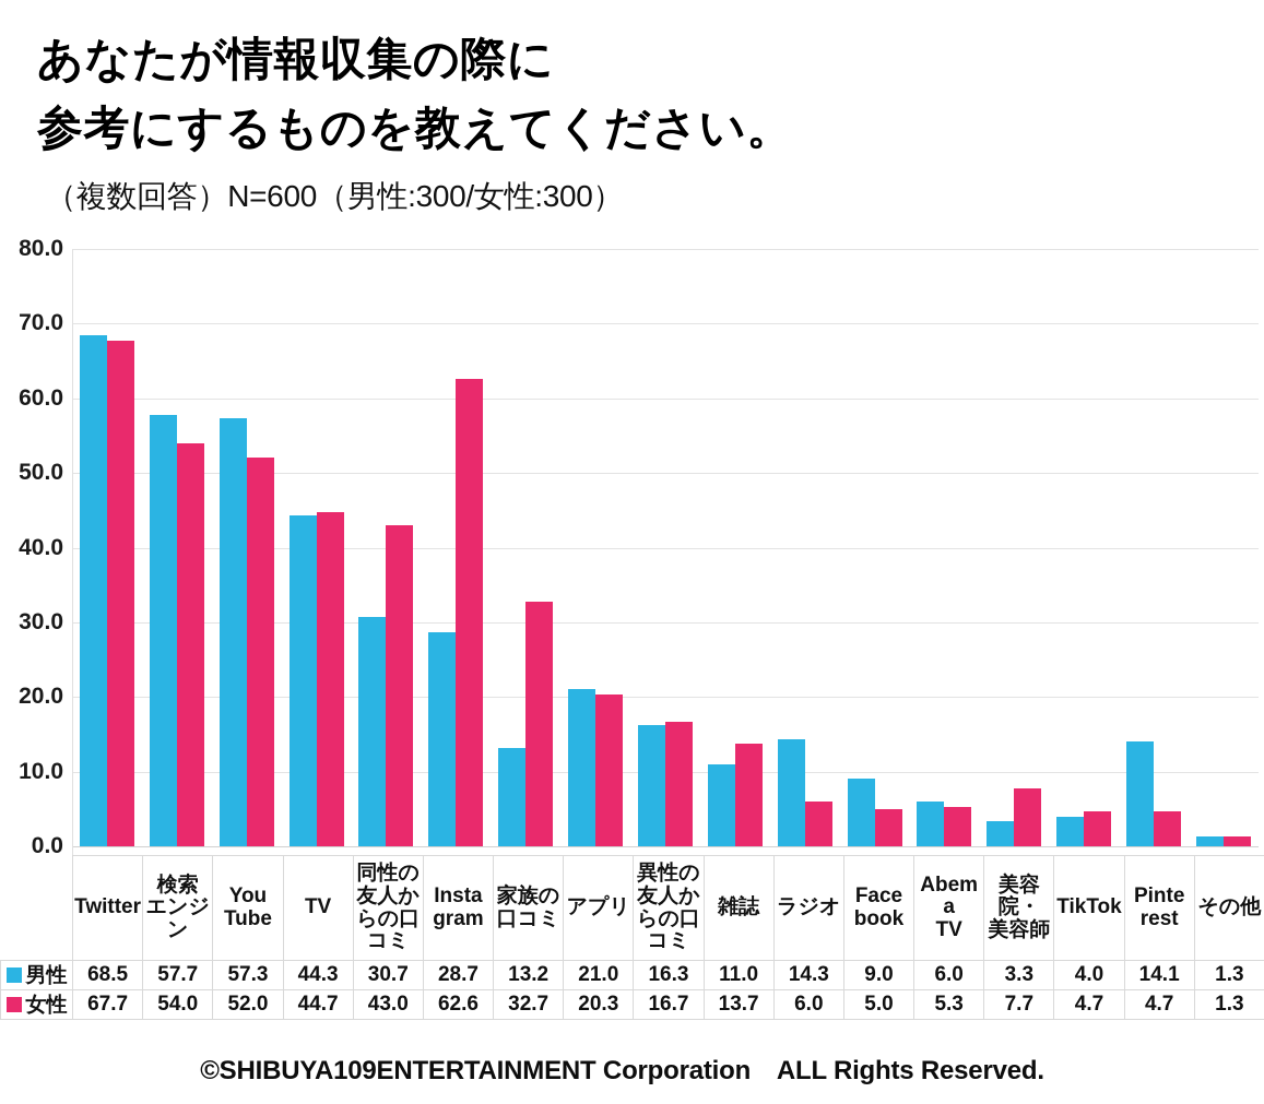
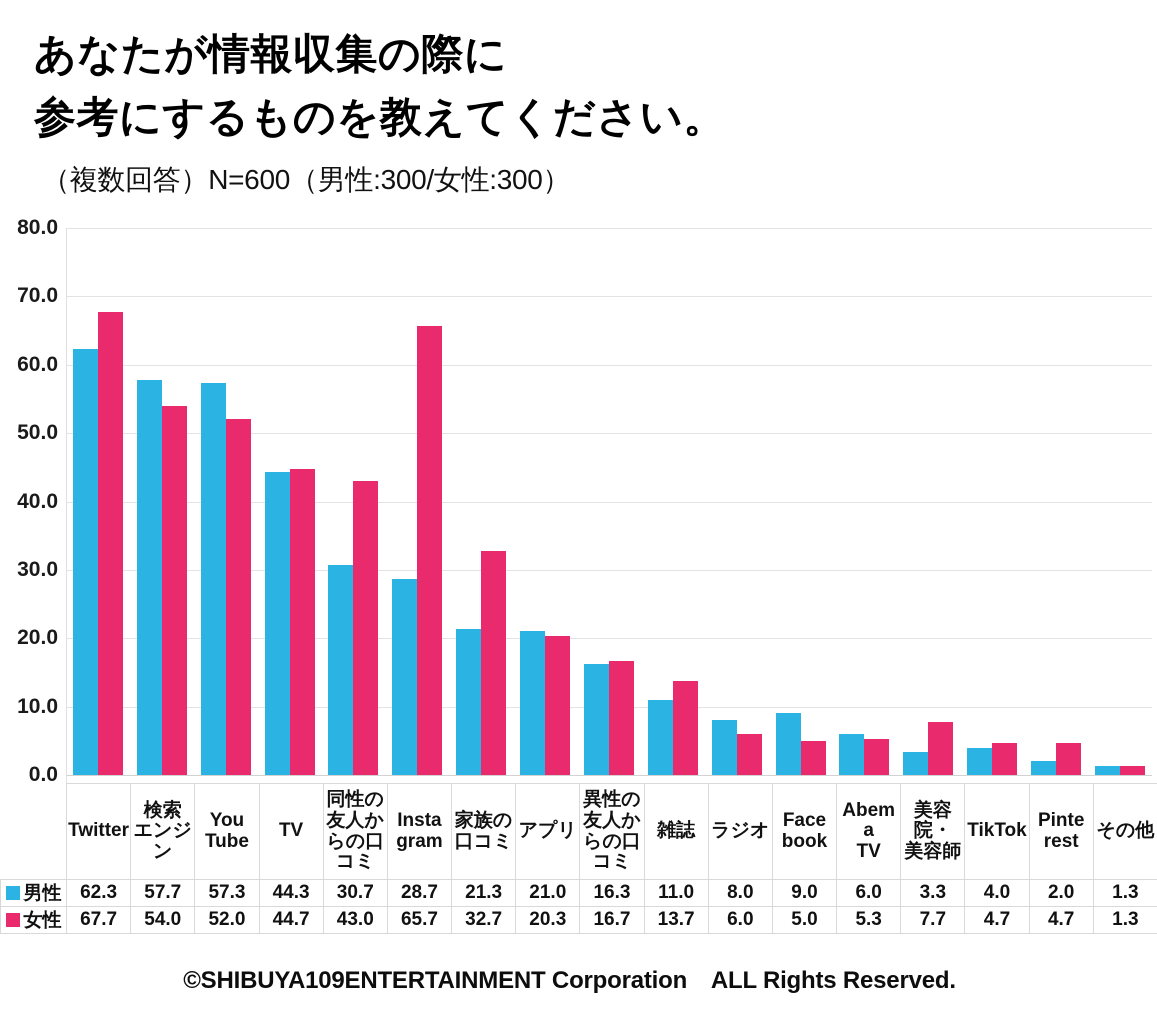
男性/Twitter: 68.5 -> 62.3
女性/Instagram: 62.6 -> 65.7
男性/家族の口コミ: 13.2 -> 21.3
男性/ラジオ: 14.3 -> 8.0
男性/Pinterest: 14.1 -> 2.0
